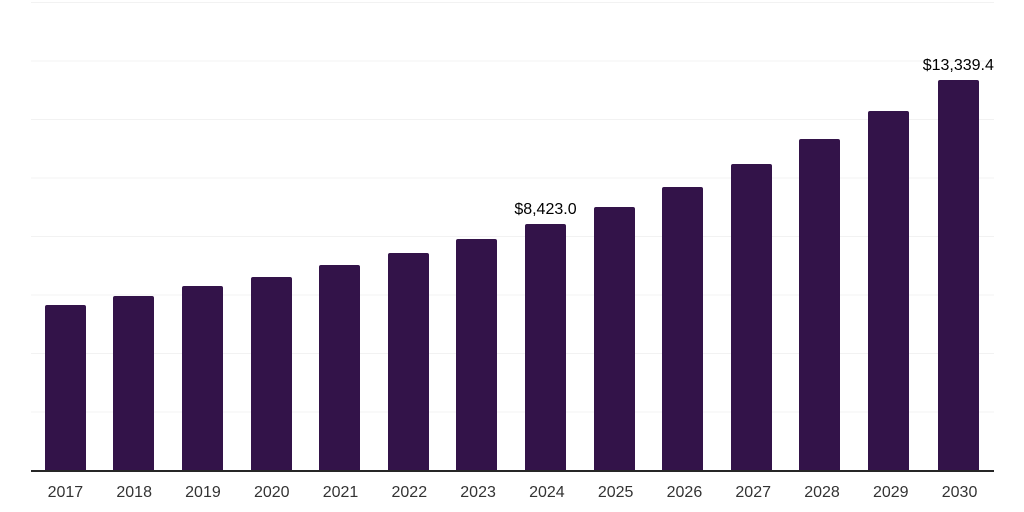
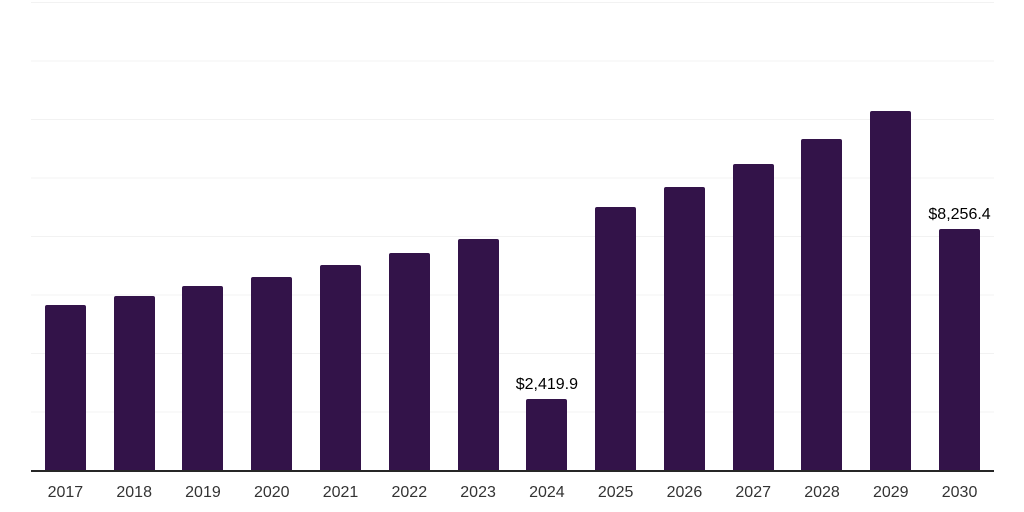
2024: $8,423.0 -> $2,419.9
2030: $13,339.4 -> $8,256.4
